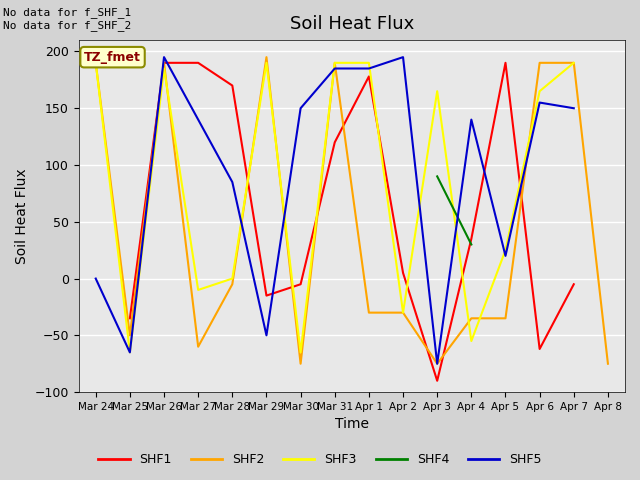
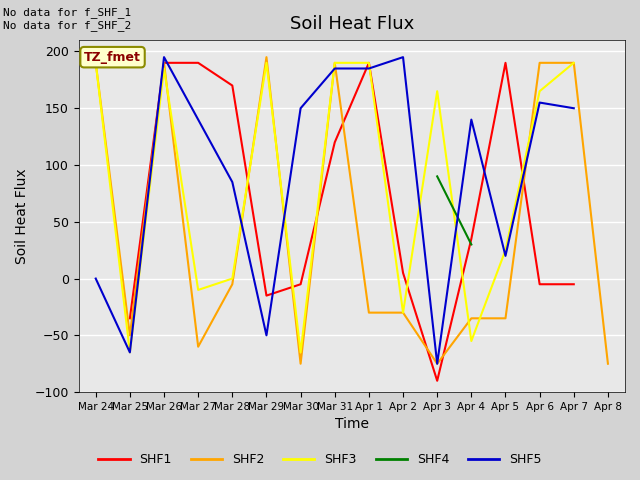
SHF1/Apr 1: 178 -> 190
SHF1/Apr 6: -62 -> -5
